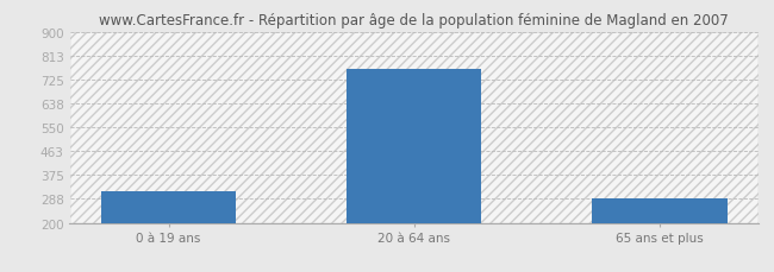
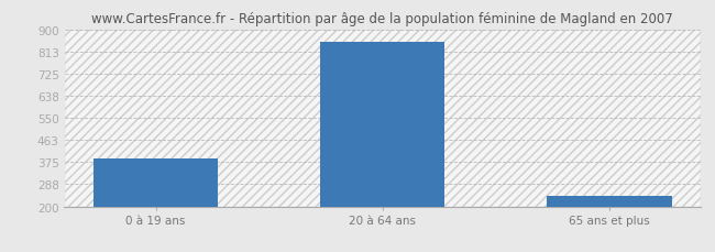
0 à 19 ans: 315 -> 390
20 à 64 ans: 765 -> 851
65 ans et plus: 290 -> 240
